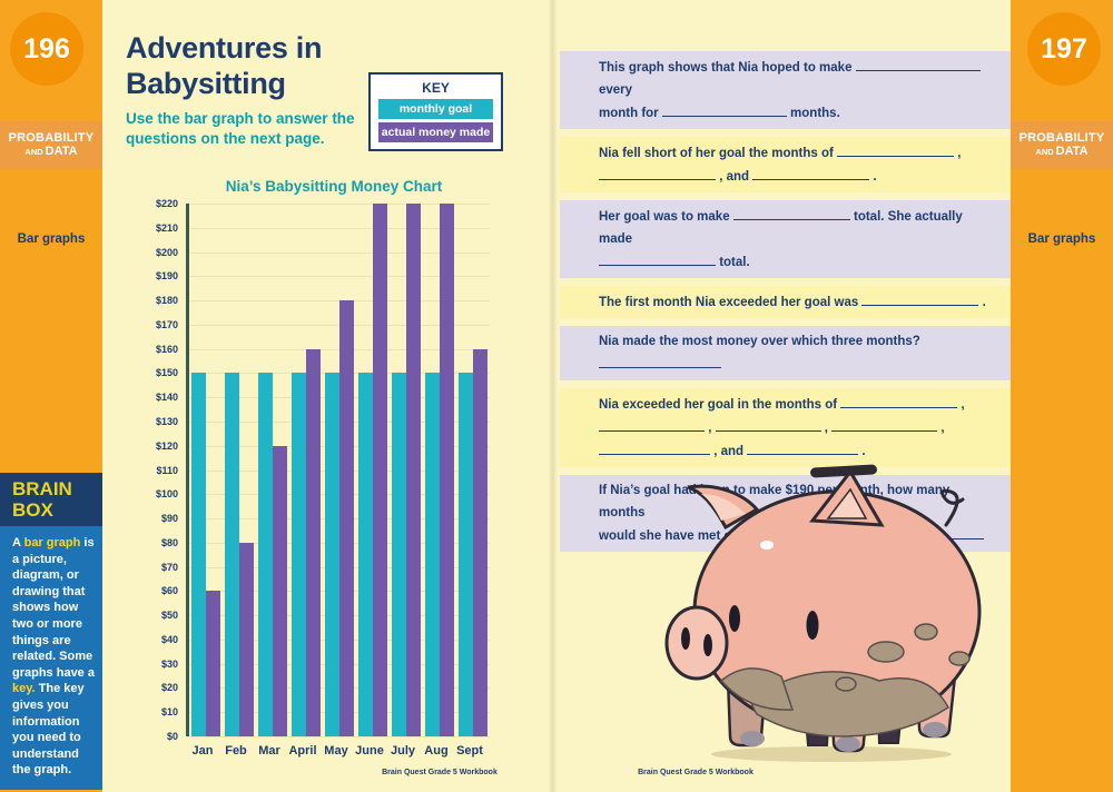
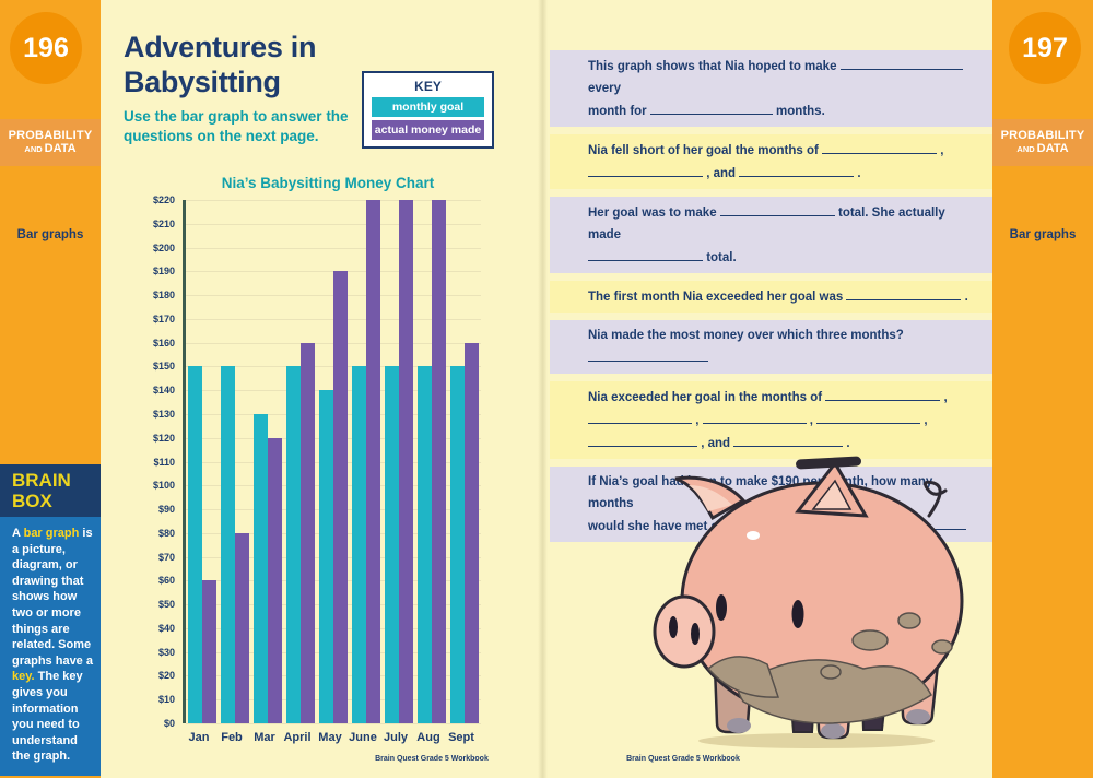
monthly goal/Mar: $150 -> $130
monthly goal/May: $150 -> $140
actual money made/May: $180 -> $190
